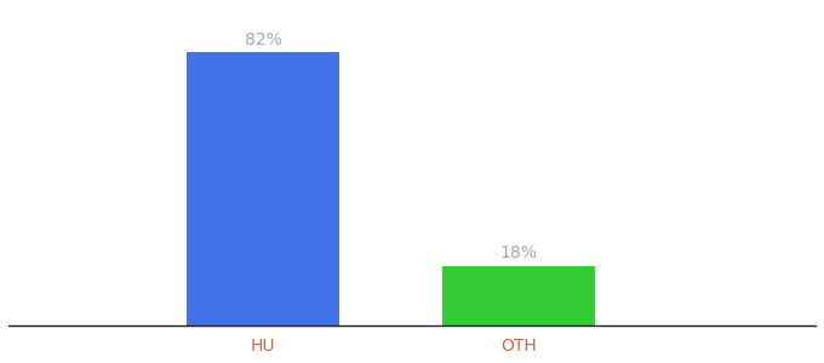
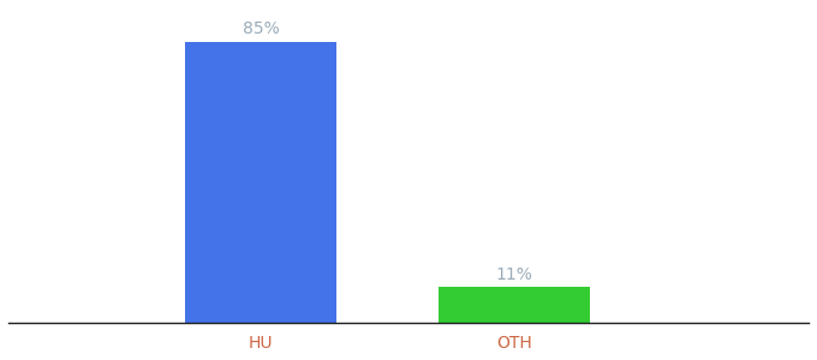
HU: 82% -> 85%
OTH: 18% -> 11%
